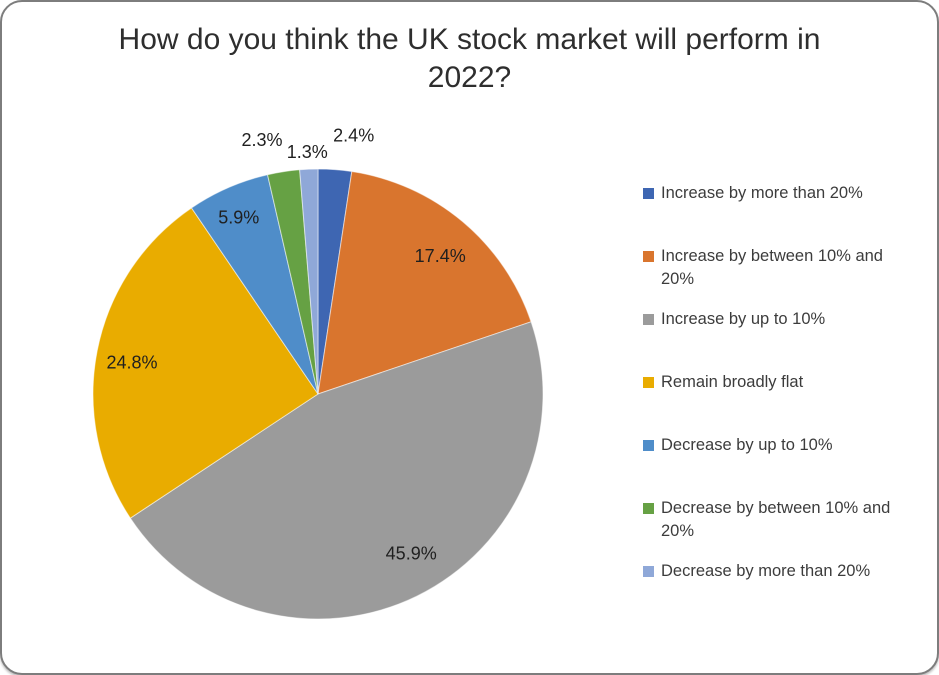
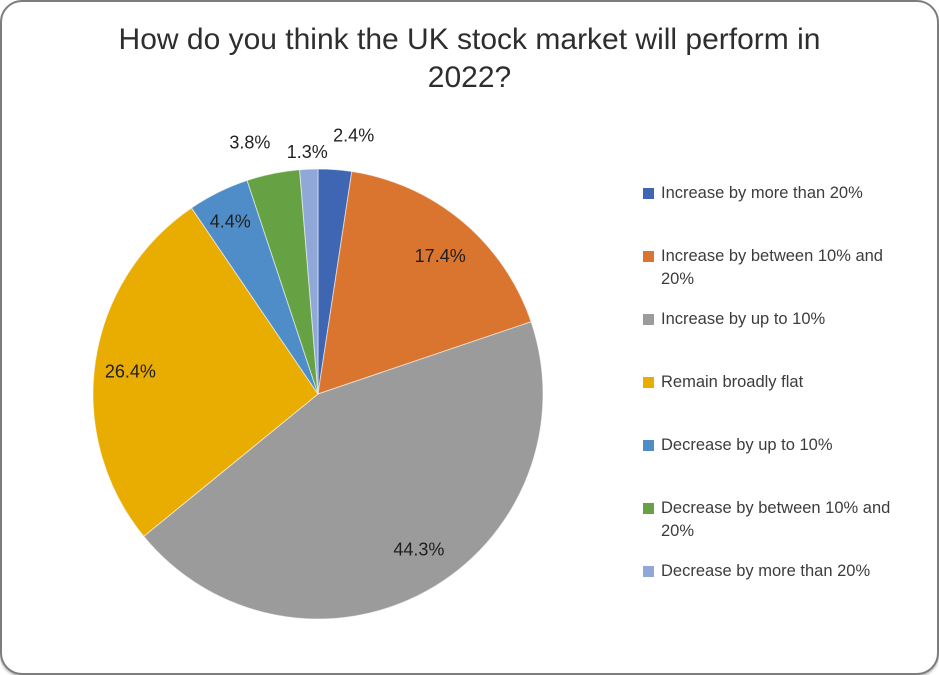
Increase by up to 10%: 45.9% -> 44.3%
Remain broadly flat: 24.8% -> 26.4%
Decrease by up to 10%: 5.9% -> 4.4%
Decrease by between 10% and 20%: 2.3% -> 3.8%
